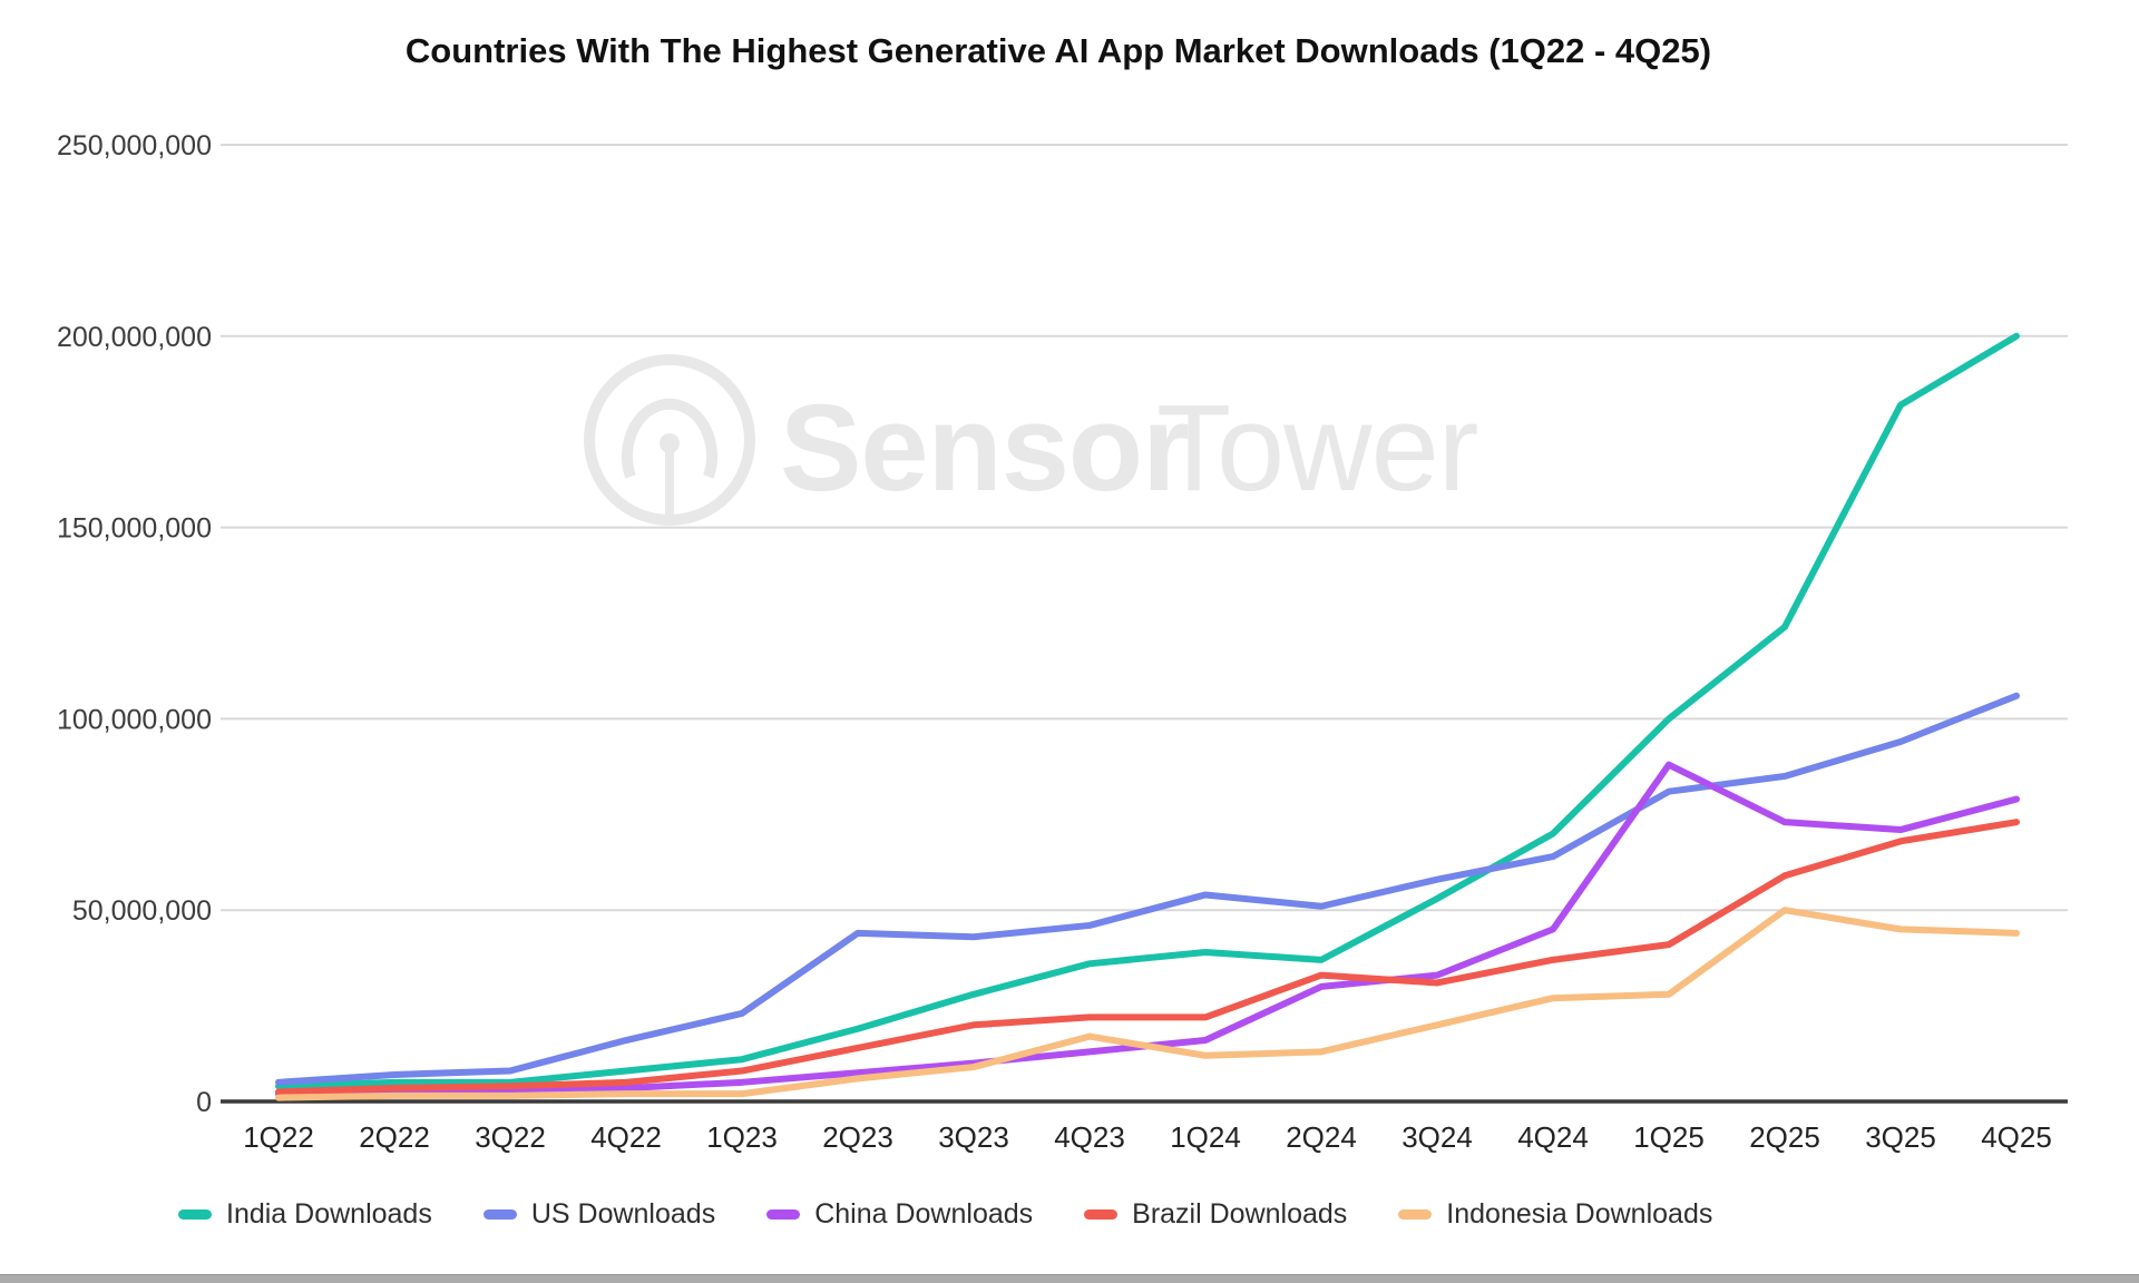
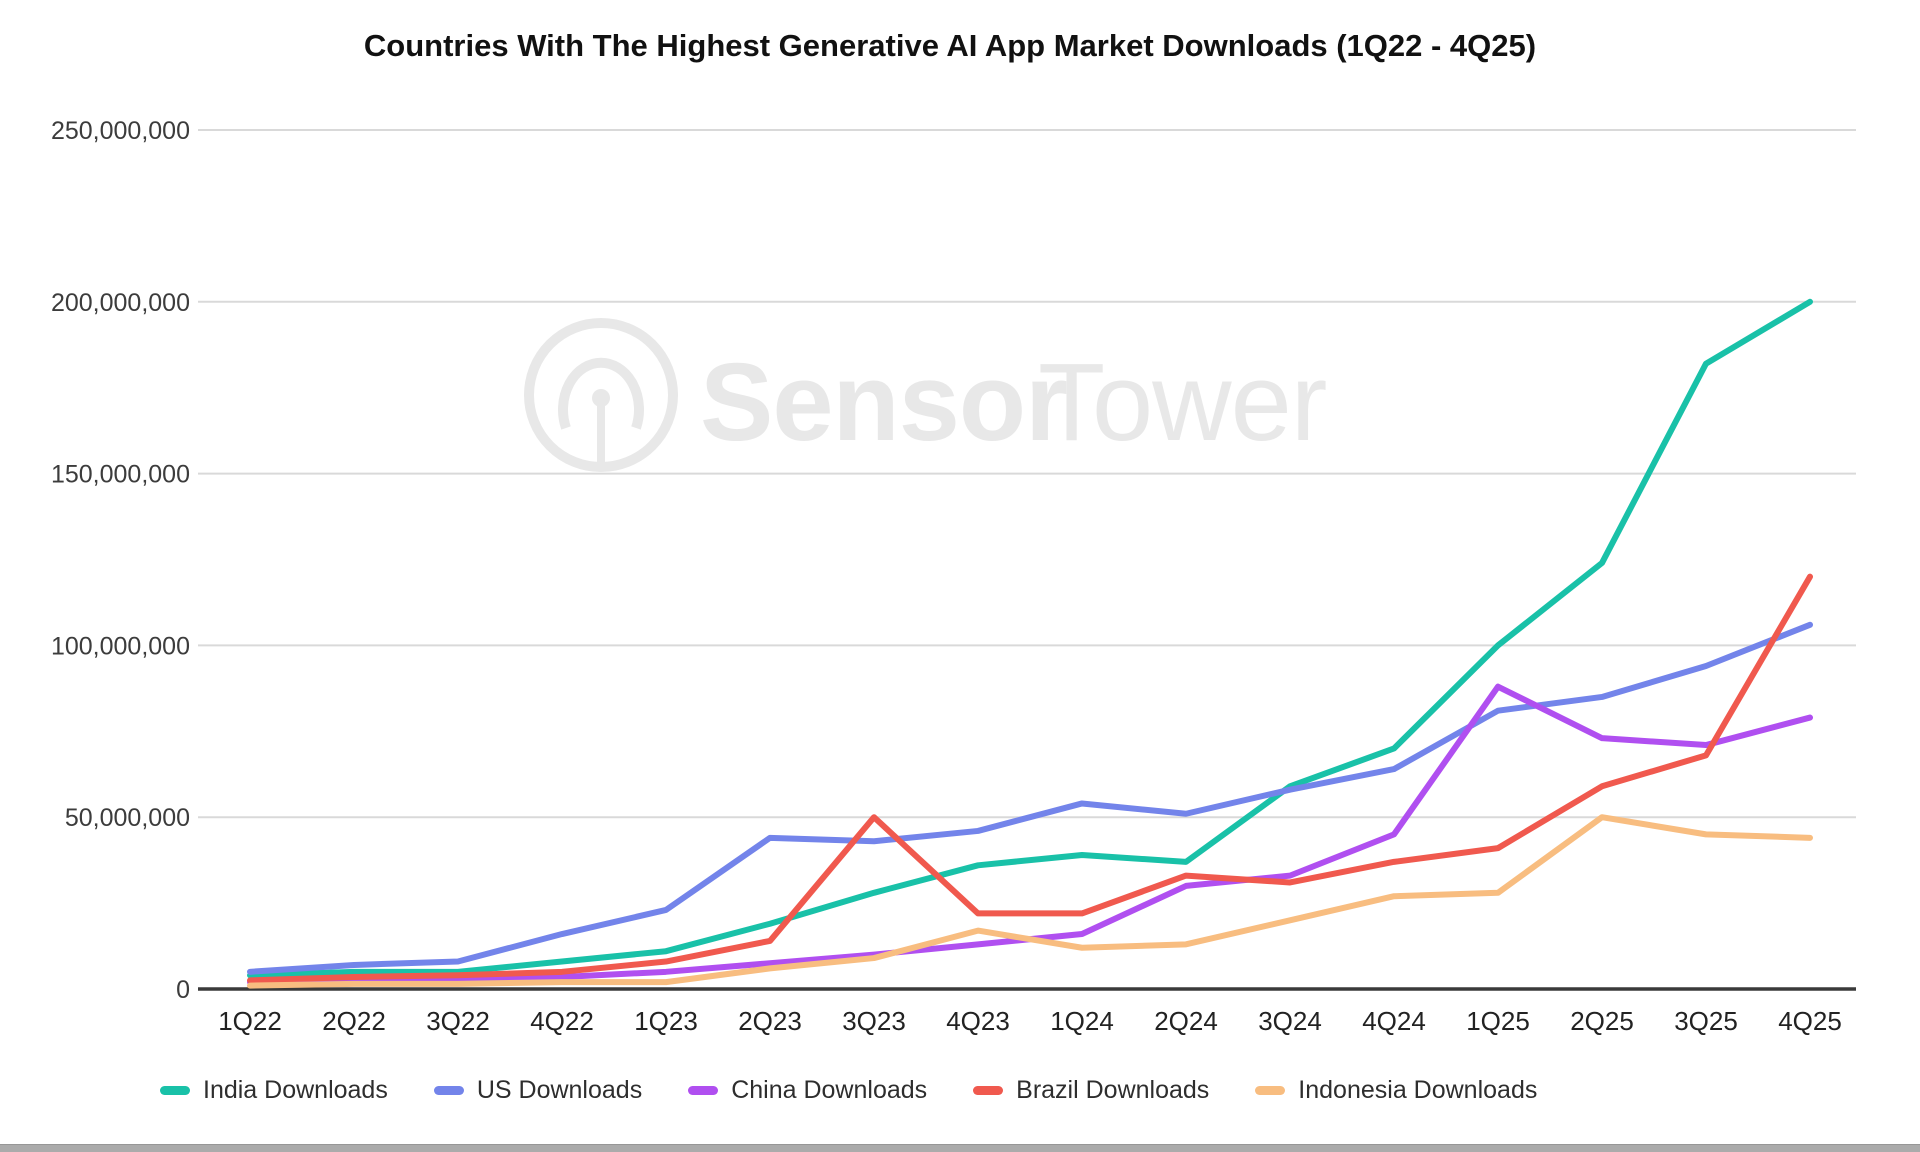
Brazil Downloads/3Q23: 20000000 -> 50000000
India Downloads/3Q24: 53000000 -> 59000000
Brazil Downloads/4Q25: 73000000 -> 120000000
